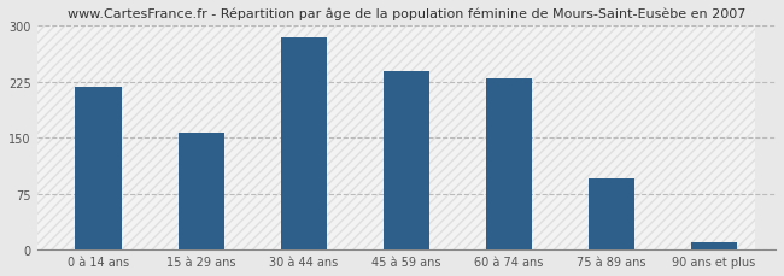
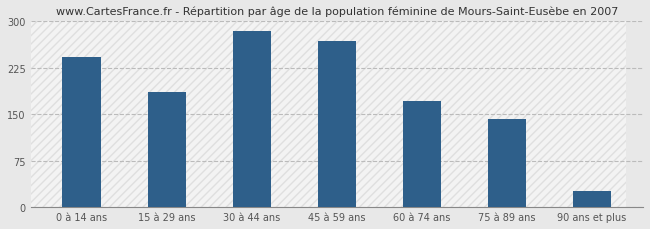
0 à 14 ans: 218 -> 242
15 à 29 ans: 157 -> 186
45 à 59 ans: 240 -> 268
60 à 74 ans: 230 -> 172
75 à 89 ans: 95 -> 142
90 ans et plus: 10 -> 26
